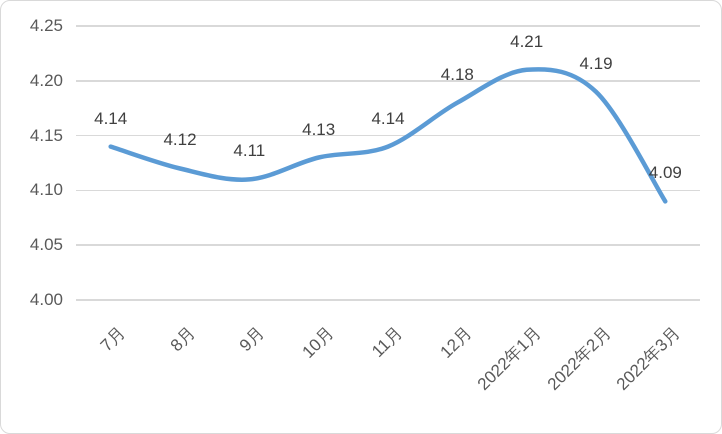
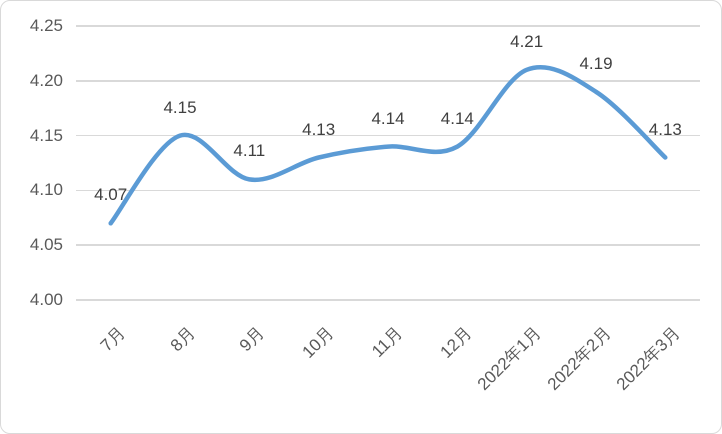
7月: 4.14 -> 4.07
8月: 4.12 -> 4.15
12月: 4.18 -> 4.14
2022年3月: 4.09 -> 4.13
